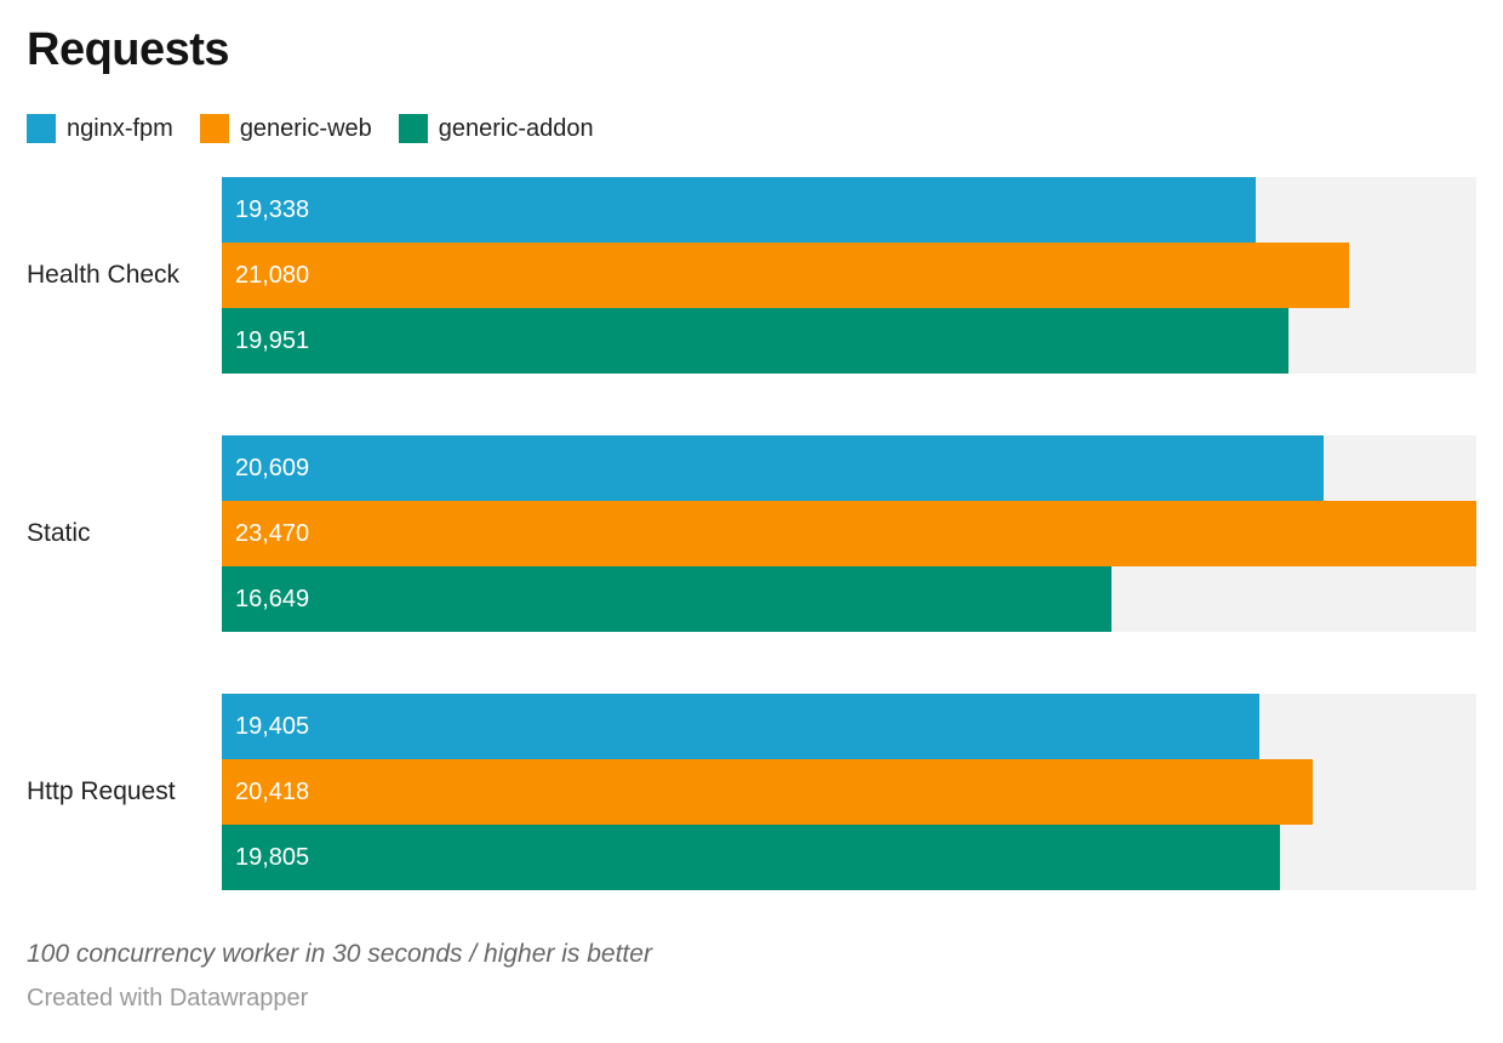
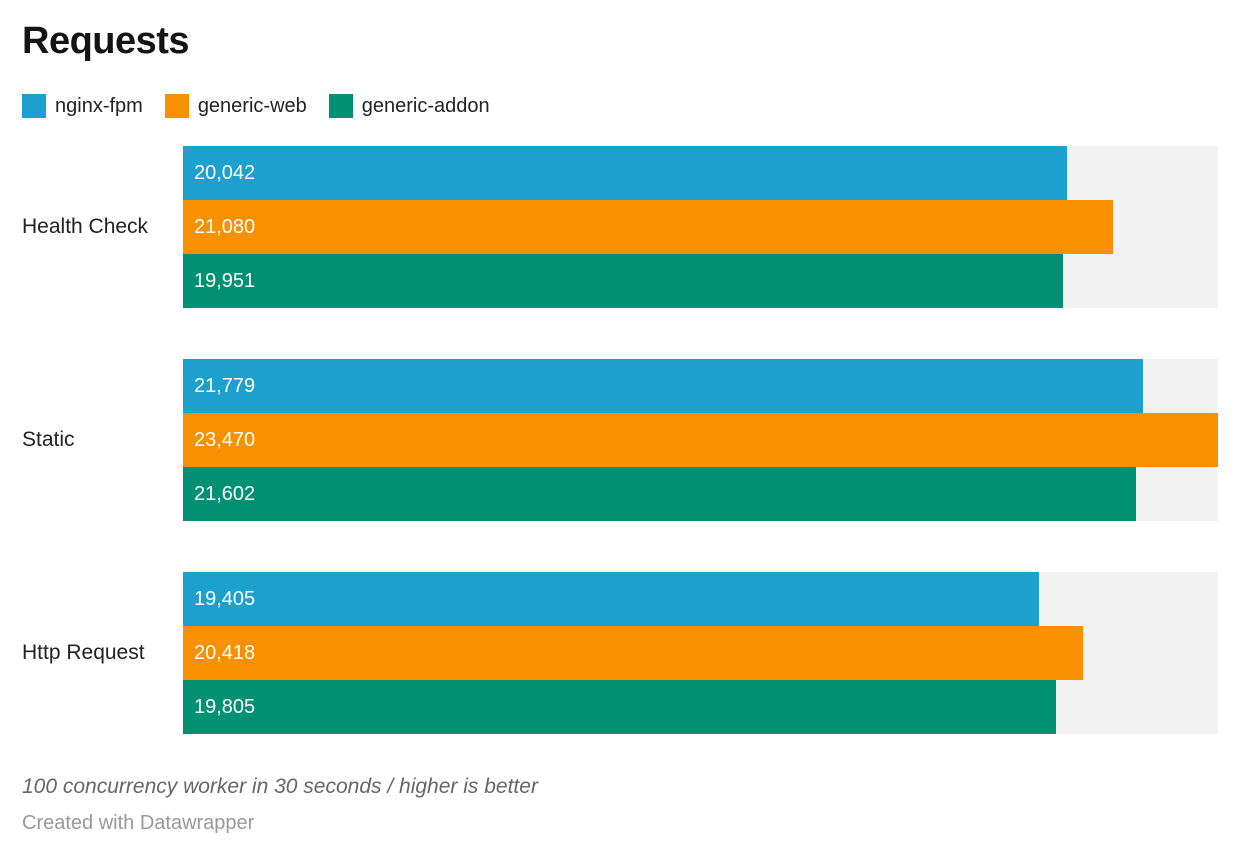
nginx-fpm/Health Check: 19,338 -> 20,042
nginx-fpm/Static: 20,609 -> 21,779
generic-addon/Static: 16,649 -> 21,602
